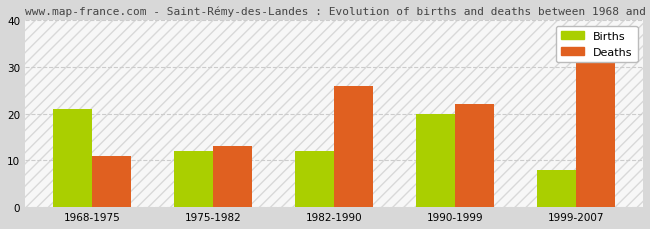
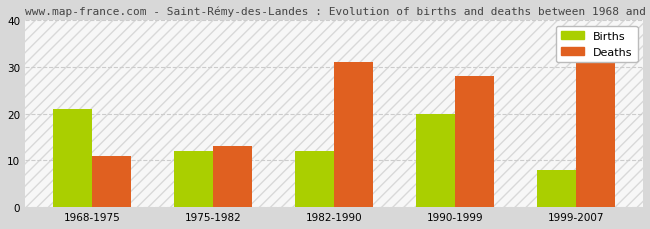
Deaths/1982-1990: 26 -> 31
Deaths/1990-1999: 22 -> 28
